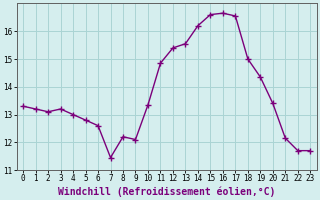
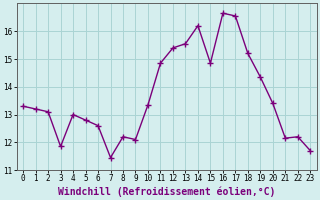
3: 13.20 -> 11.85
15: 16.60 -> 14.85
18: 15.00 -> 15.20
22: 11.70 -> 12.20
